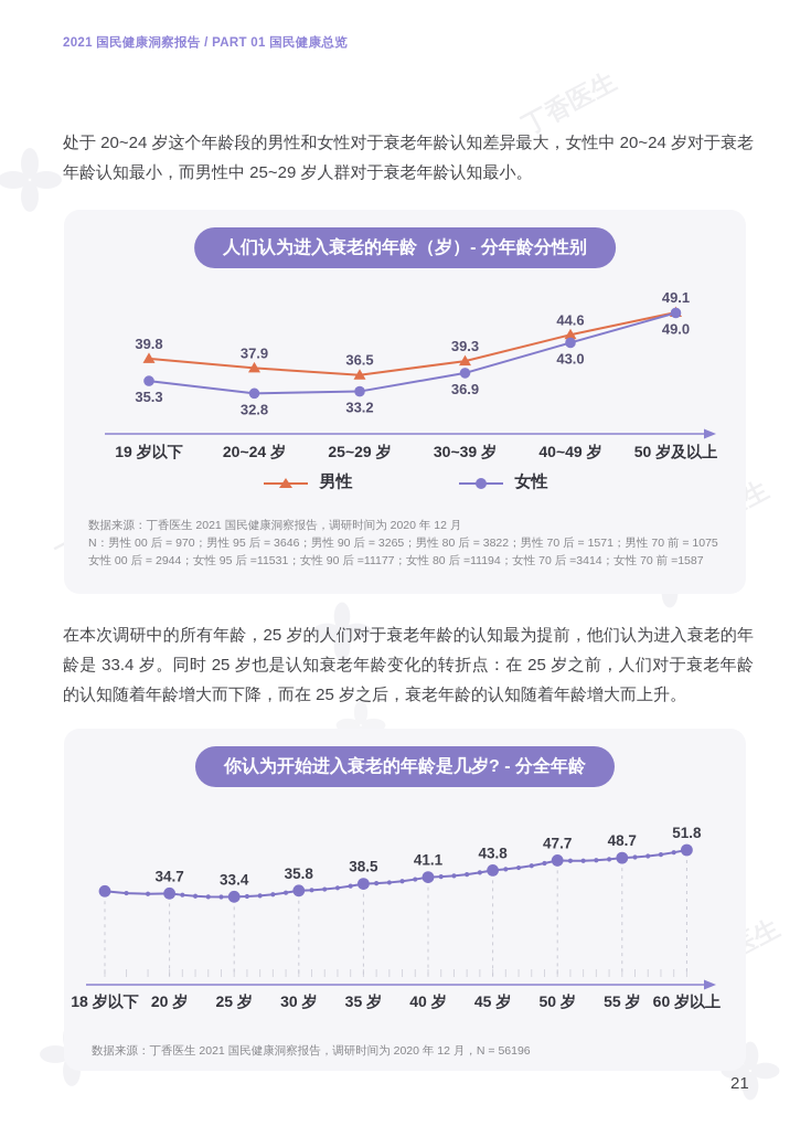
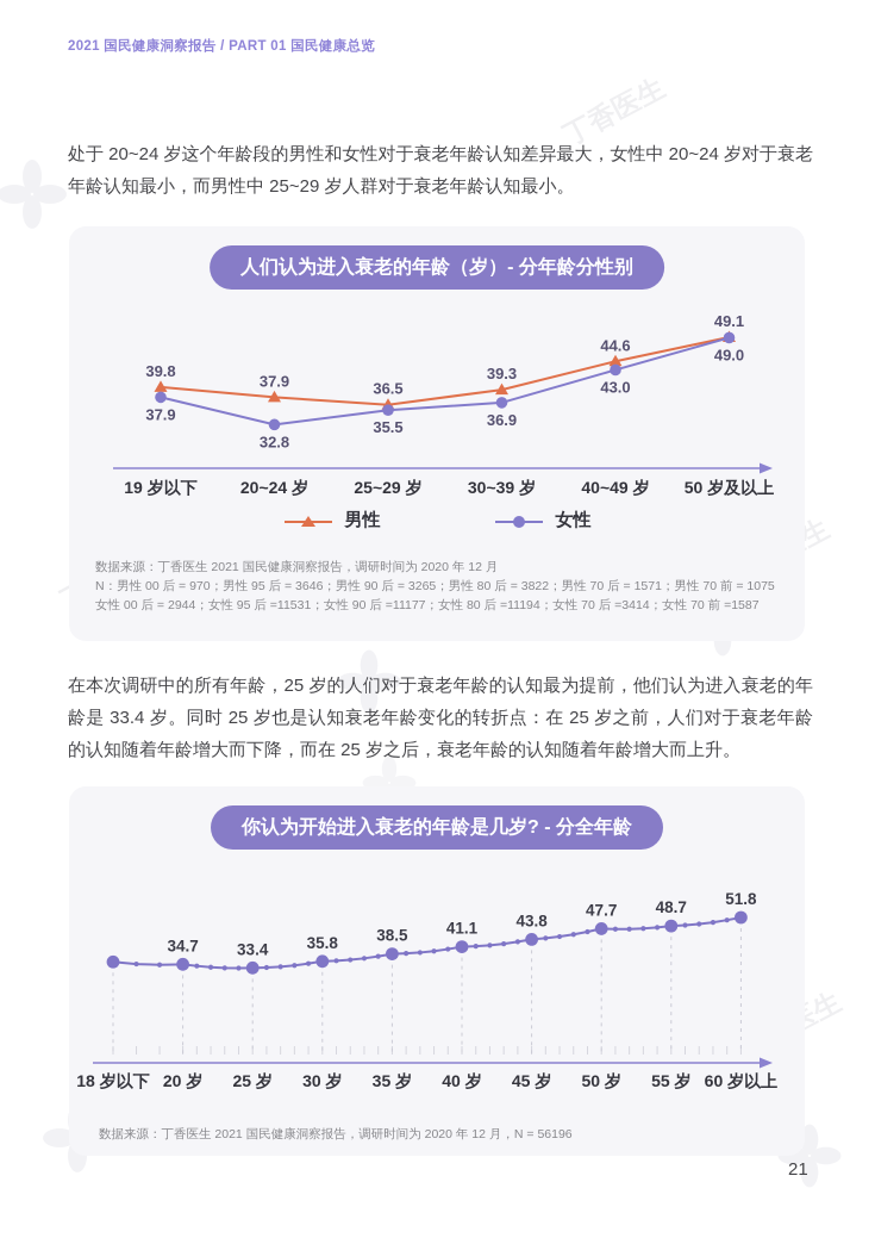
人们认为进入衰老的年龄（岁）- 分年龄分性别/女性/19 岁以下: 35.3 -> 37.9
人们认为进入衰老的年龄（岁）- 分年龄分性别/女性/25~29 岁: 33.2 -> 35.5
